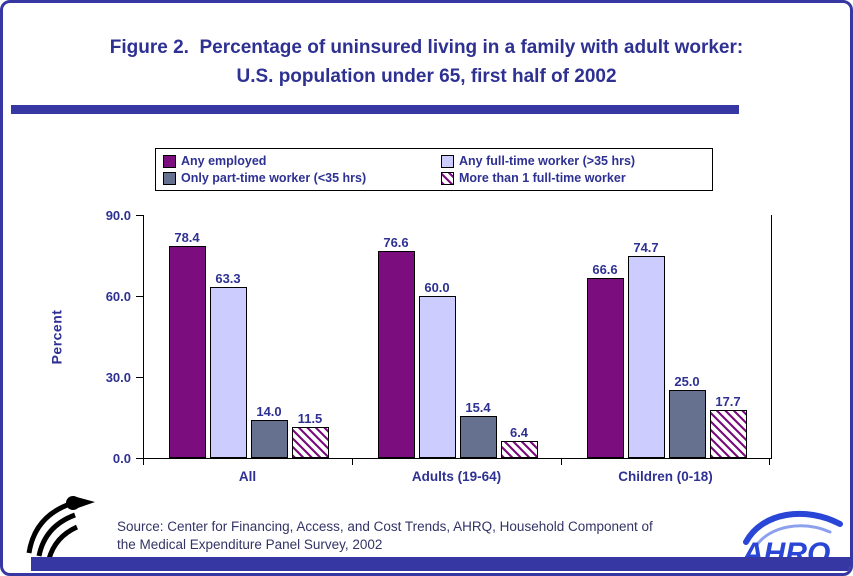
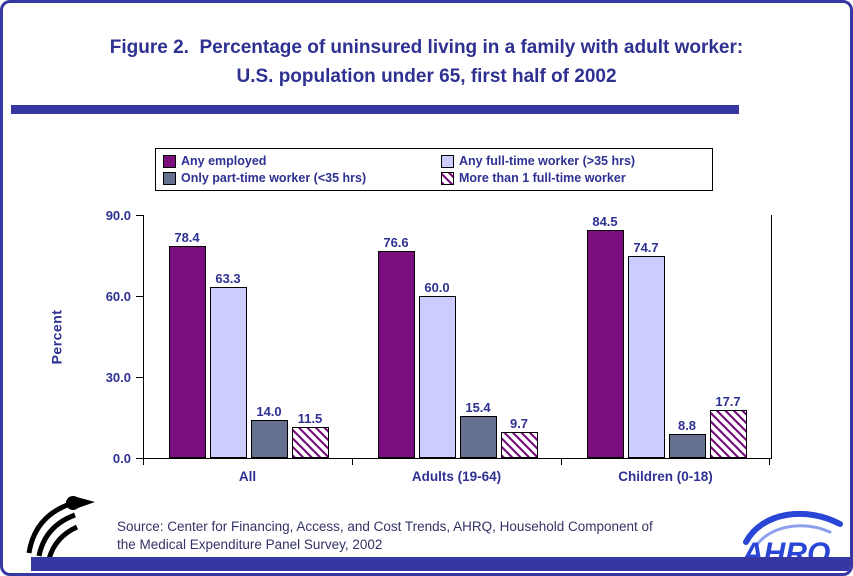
More than 1 full-time worker/Adults (19-64): 6.4 -> 9.7
Any employed/Children (0-18): 66.6 -> 84.5
Only part-time worker (<35 hrs)/Children (0-18): 25.0 -> 8.8
